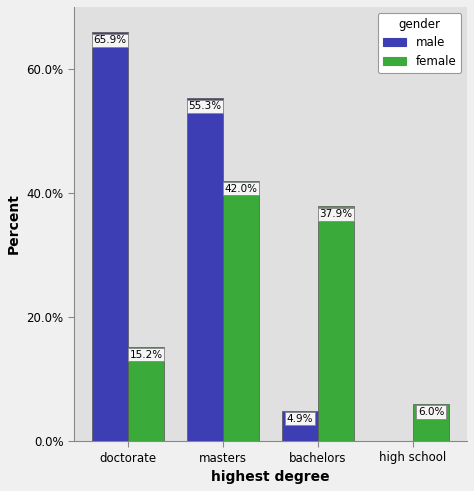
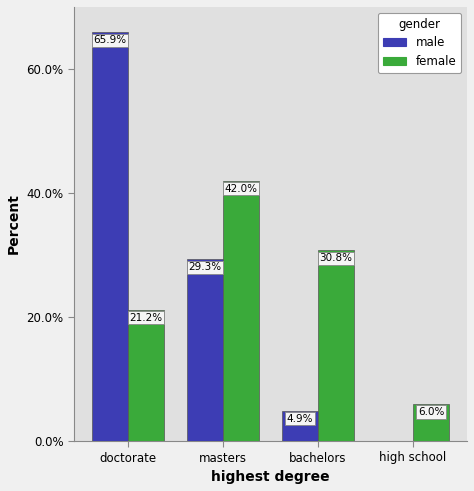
female/doctorate: 15.2% -> 21.2%
male/masters: 55.3% -> 29.3%
female/bachelors: 37.9% -> 30.8%
